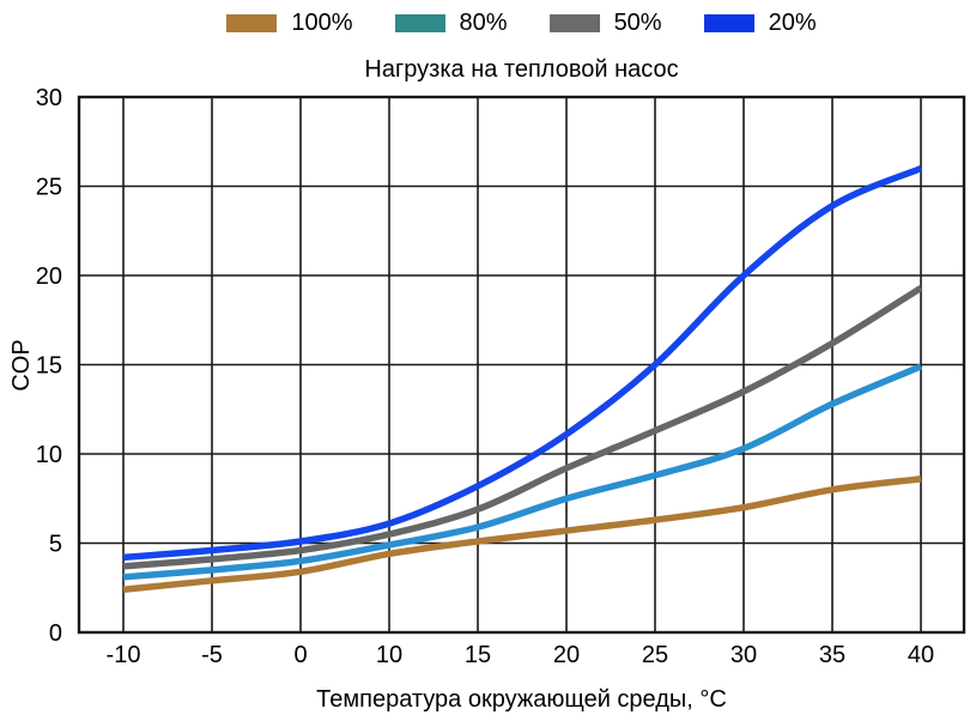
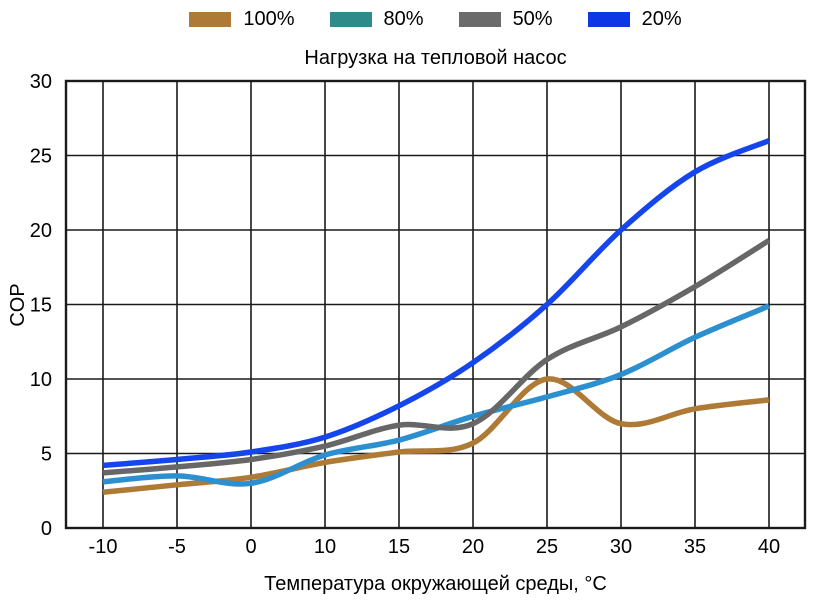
80%/0: 4% -> 3%
50%/20: 9% -> 7%
100%/25: 6% -> 10%
